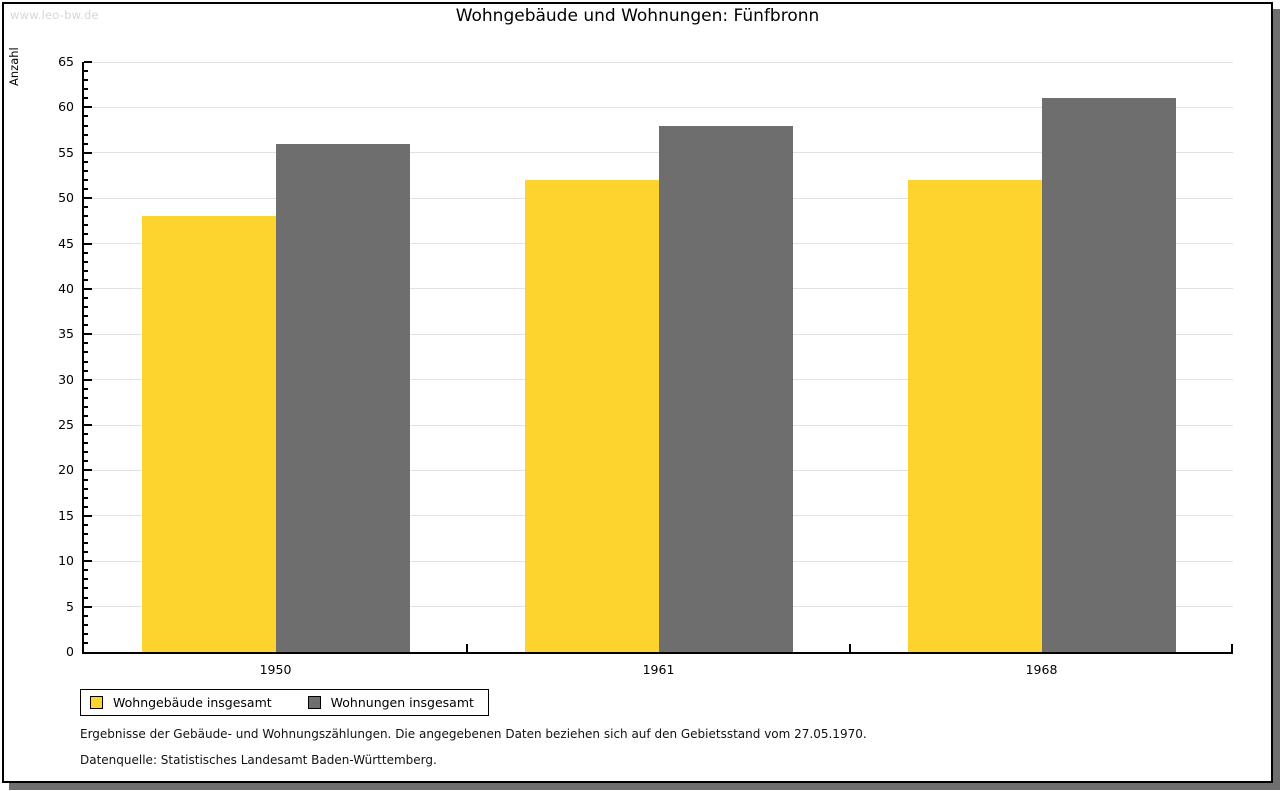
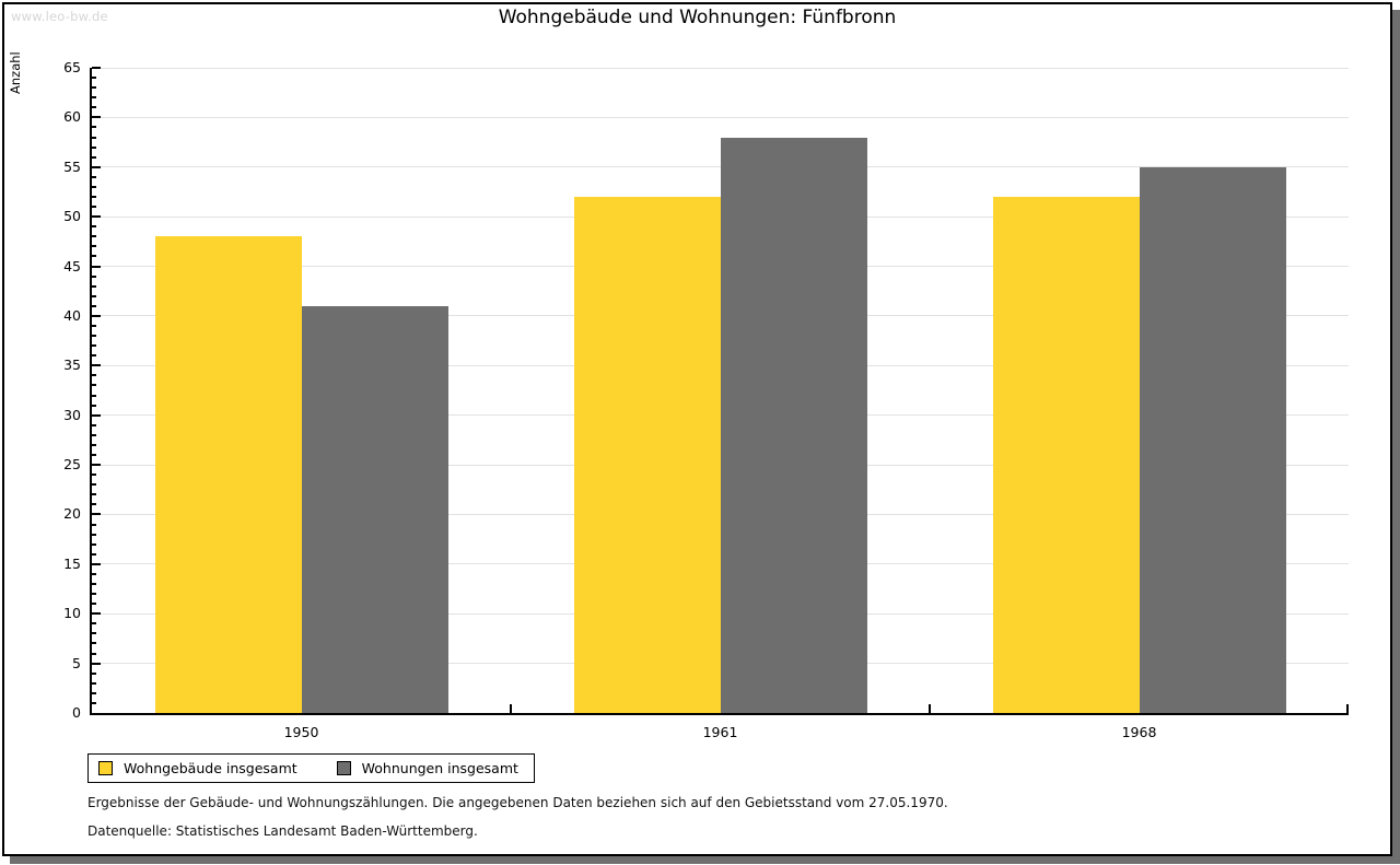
Wohnungen insgesamt/1950: 56 -> 41
Wohnungen insgesamt/1968: 61 -> 55
